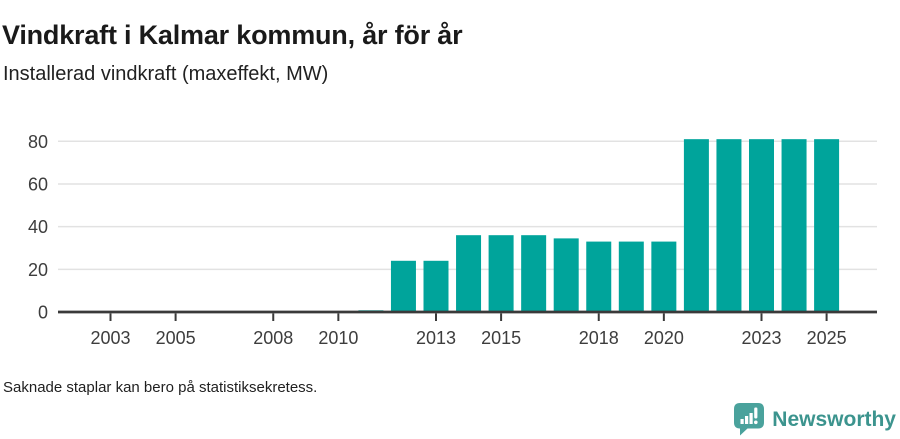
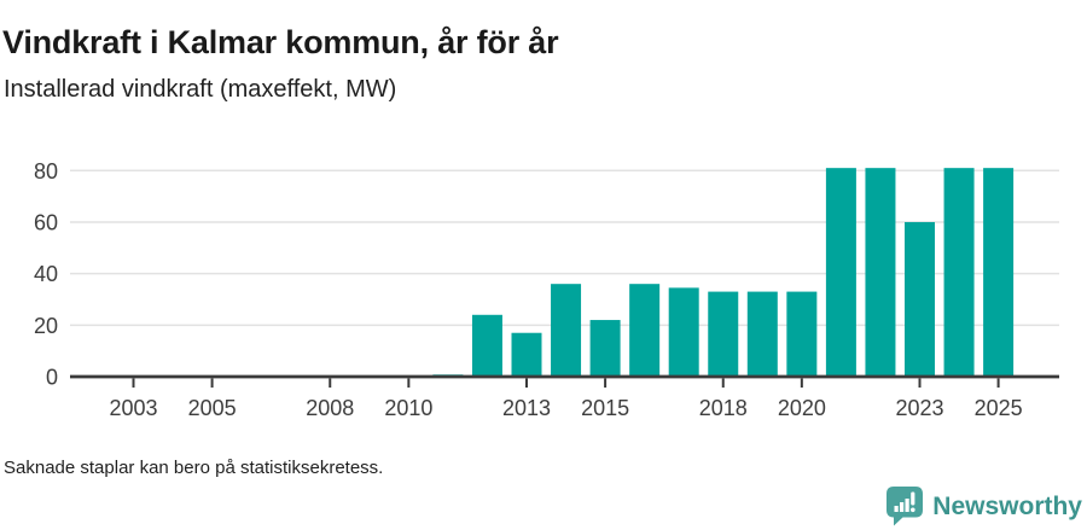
2013: 24 -> 17
2015: 36 -> 22
2023: 81 -> 60
